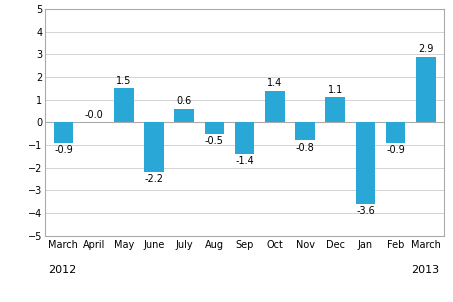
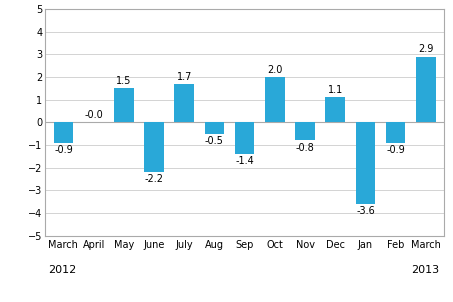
July: 0.6 -> 1.7
Oct: 1.4 -> 2.0
